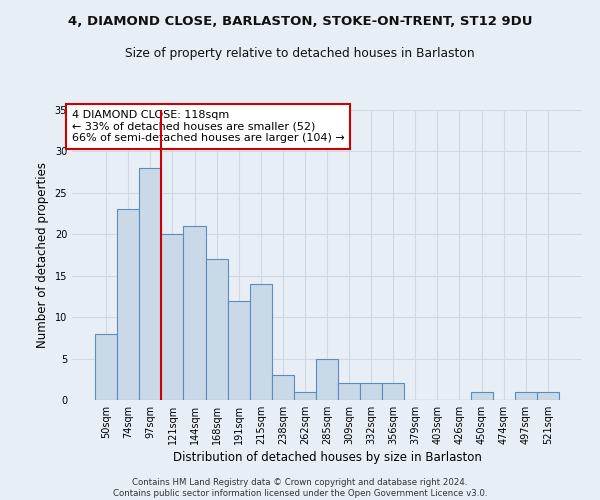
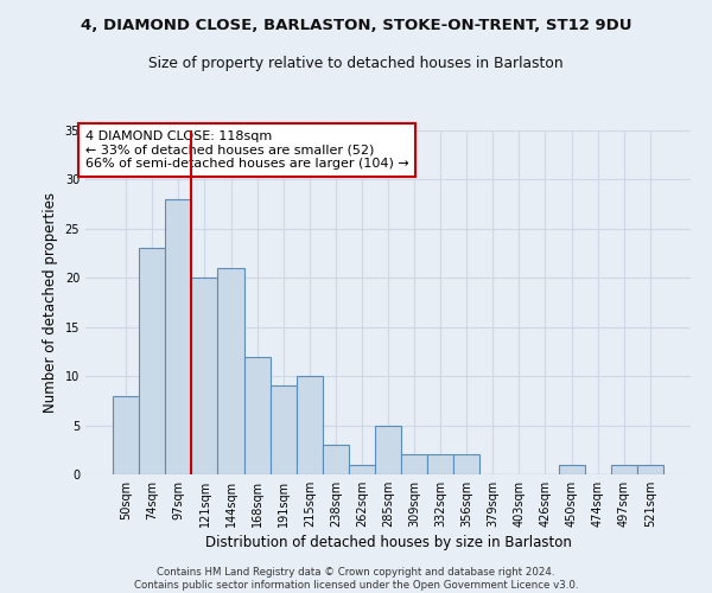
168sqm: 17 -> 12
191sqm: 12 -> 9
215sqm: 14 -> 10
